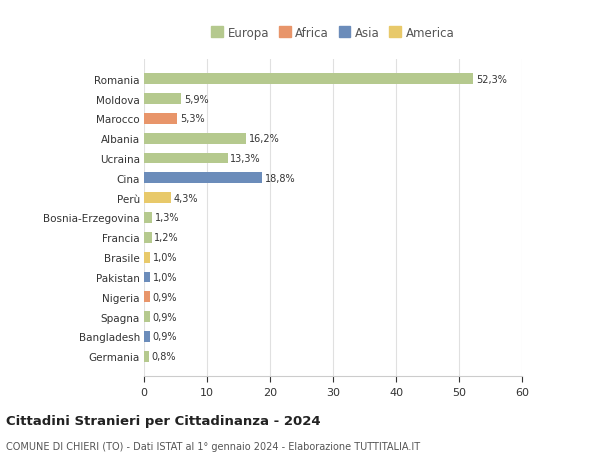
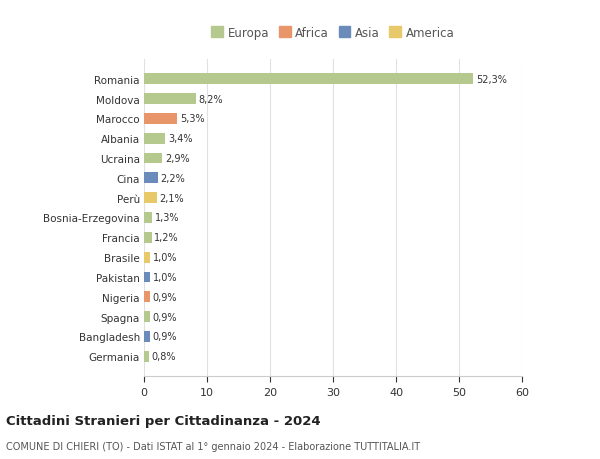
Moldova: 5,9% -> 8,2%
Albania: 16,2% -> 3,4%
Ucraina: 13,3% -> 2,9%
Cina: 18,8% -> 2,2%
Perù: 4,3% -> 2,1%
